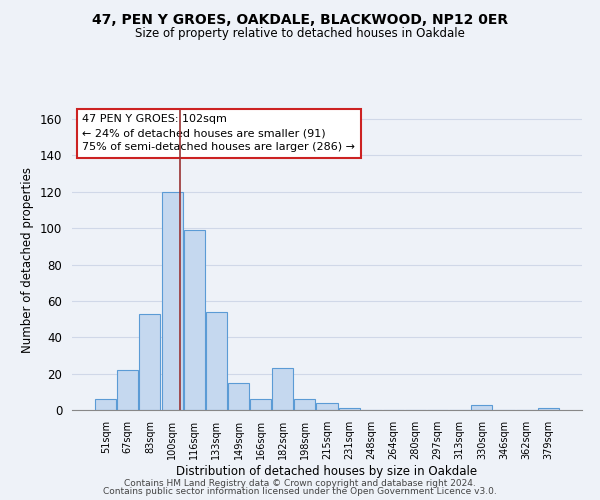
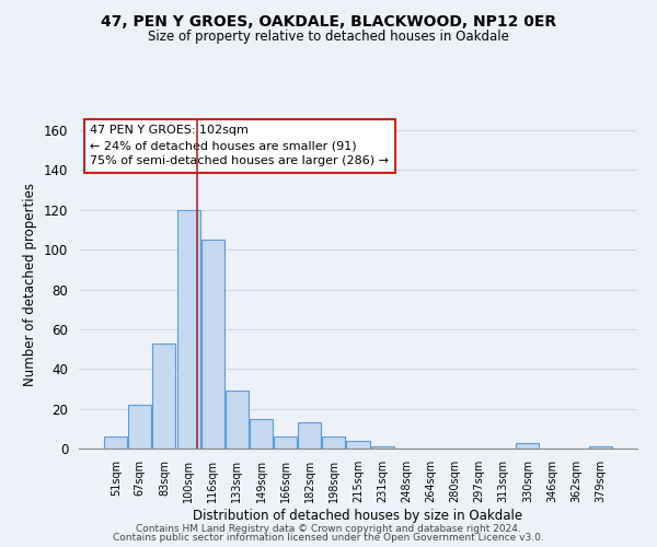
116sqm: 99 -> 105
133sqm: 54 -> 29
182sqm: 23 -> 13
